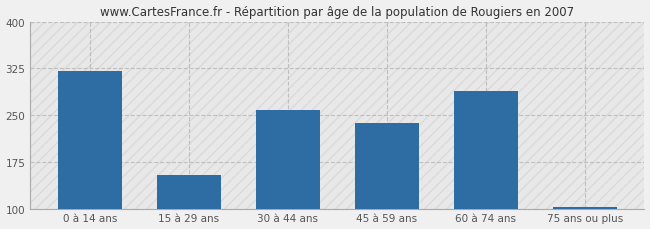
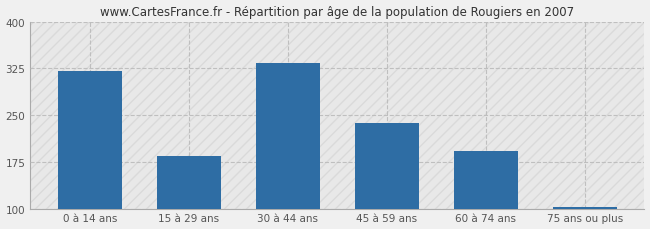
15 à 29 ans: 154 -> 185
30 à 44 ans: 258 -> 333
60 à 74 ans: 288 -> 192
